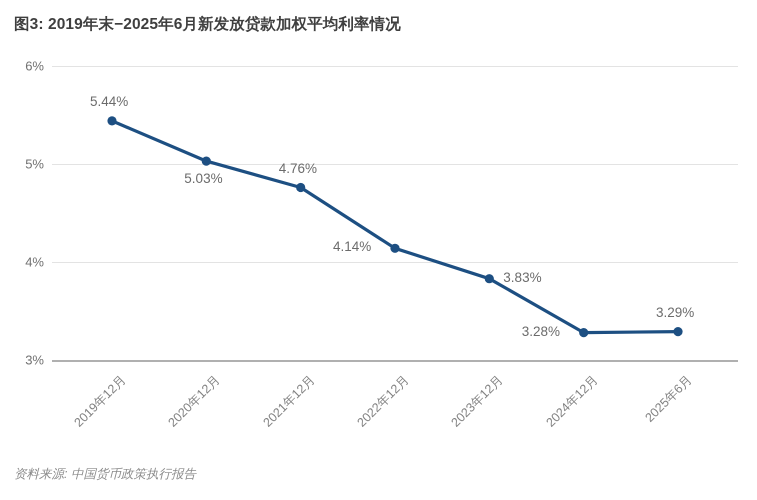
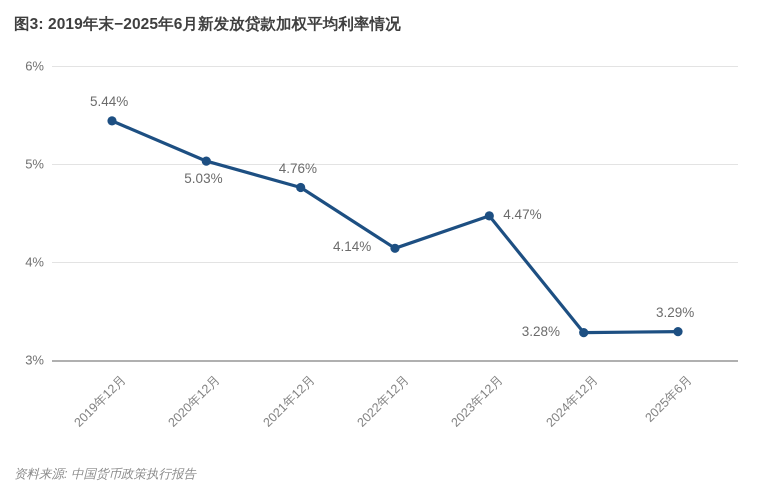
2023年12月: 3.83% -> 4.47%
